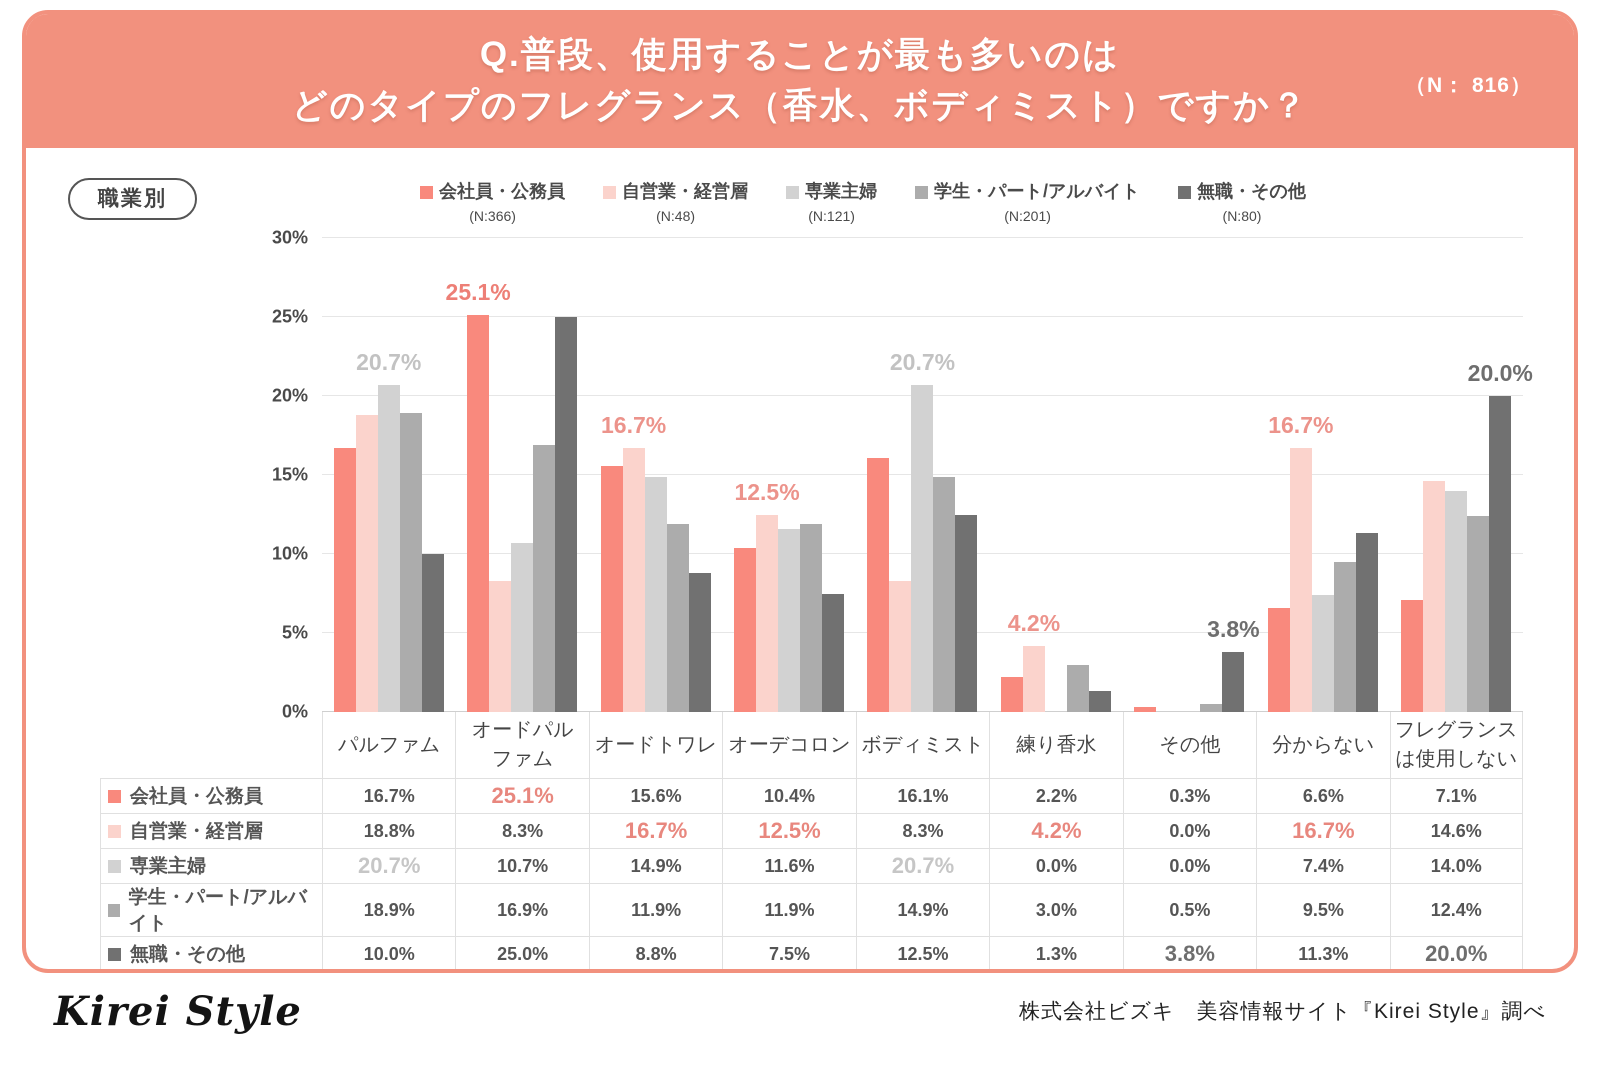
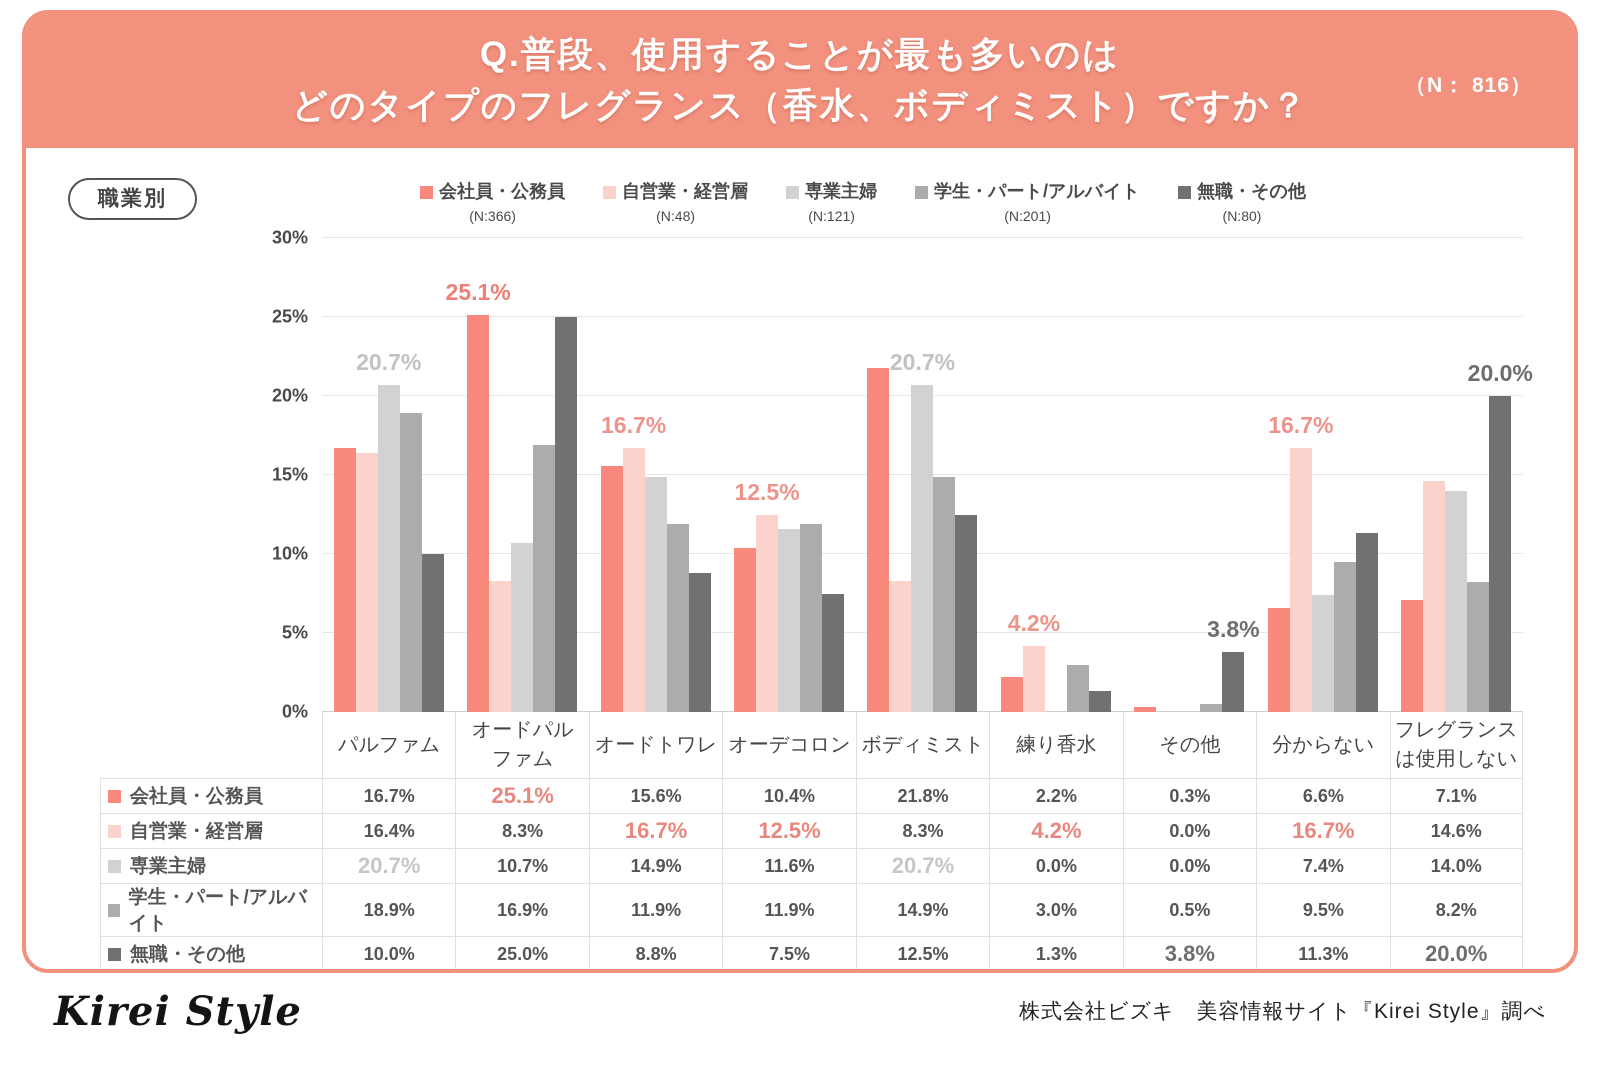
自営業・経営層/パルファム: 18.8% -> 16.4%
会社員・公務員/ボディミスト: 16.1% -> 21.8%
学生・パート/アルバイト/フレグランス は使用しない: 12.4% -> 8.2%
